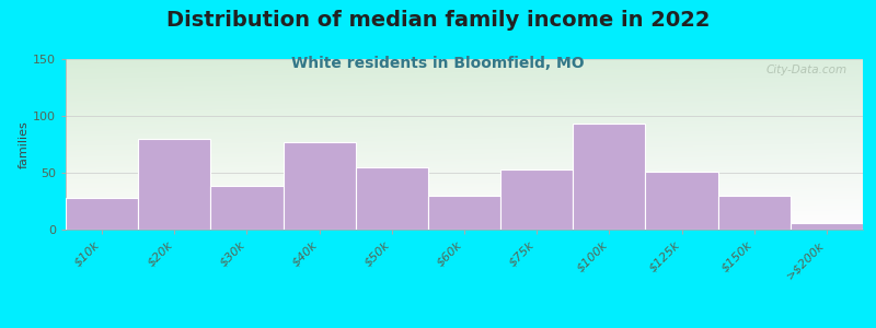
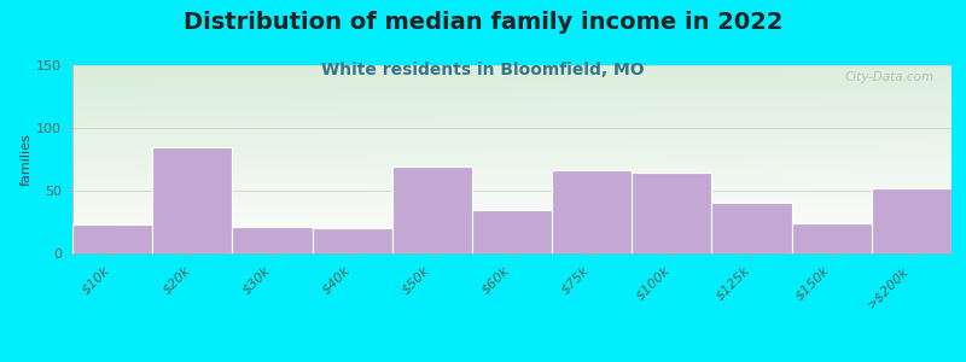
$10k: 28 -> 23
$20k: 80 -> 85
$30k: 38 -> 21
$40k: 77 -> 20
$50k: 55 -> 69
$60k: 30 -> 35
$75k: 53 -> 66
$100k: 93 -> 64
$125k: 51 -> 40
$150k: 30 -> 24
>$200k: 6 -> 52
